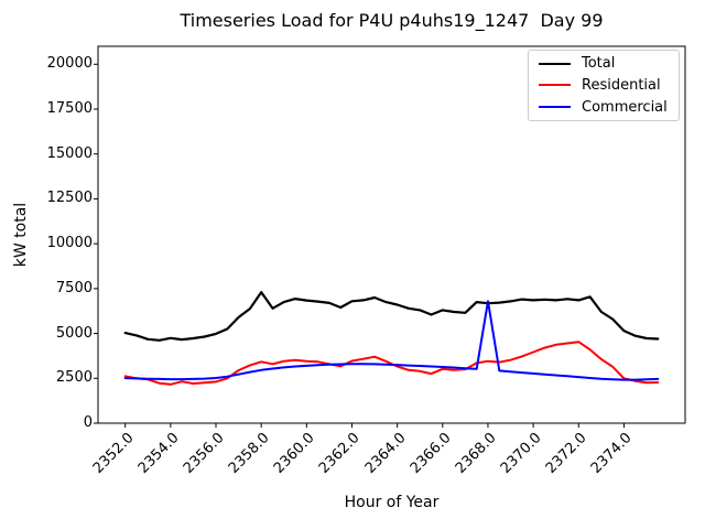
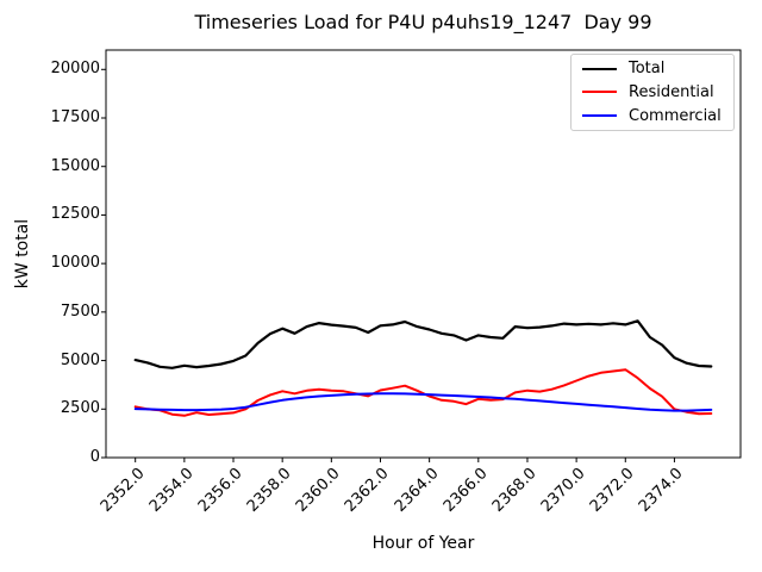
Total/2358.0: 7300 -> 6600
Commercial/2368.0: 6800 -> 3000
